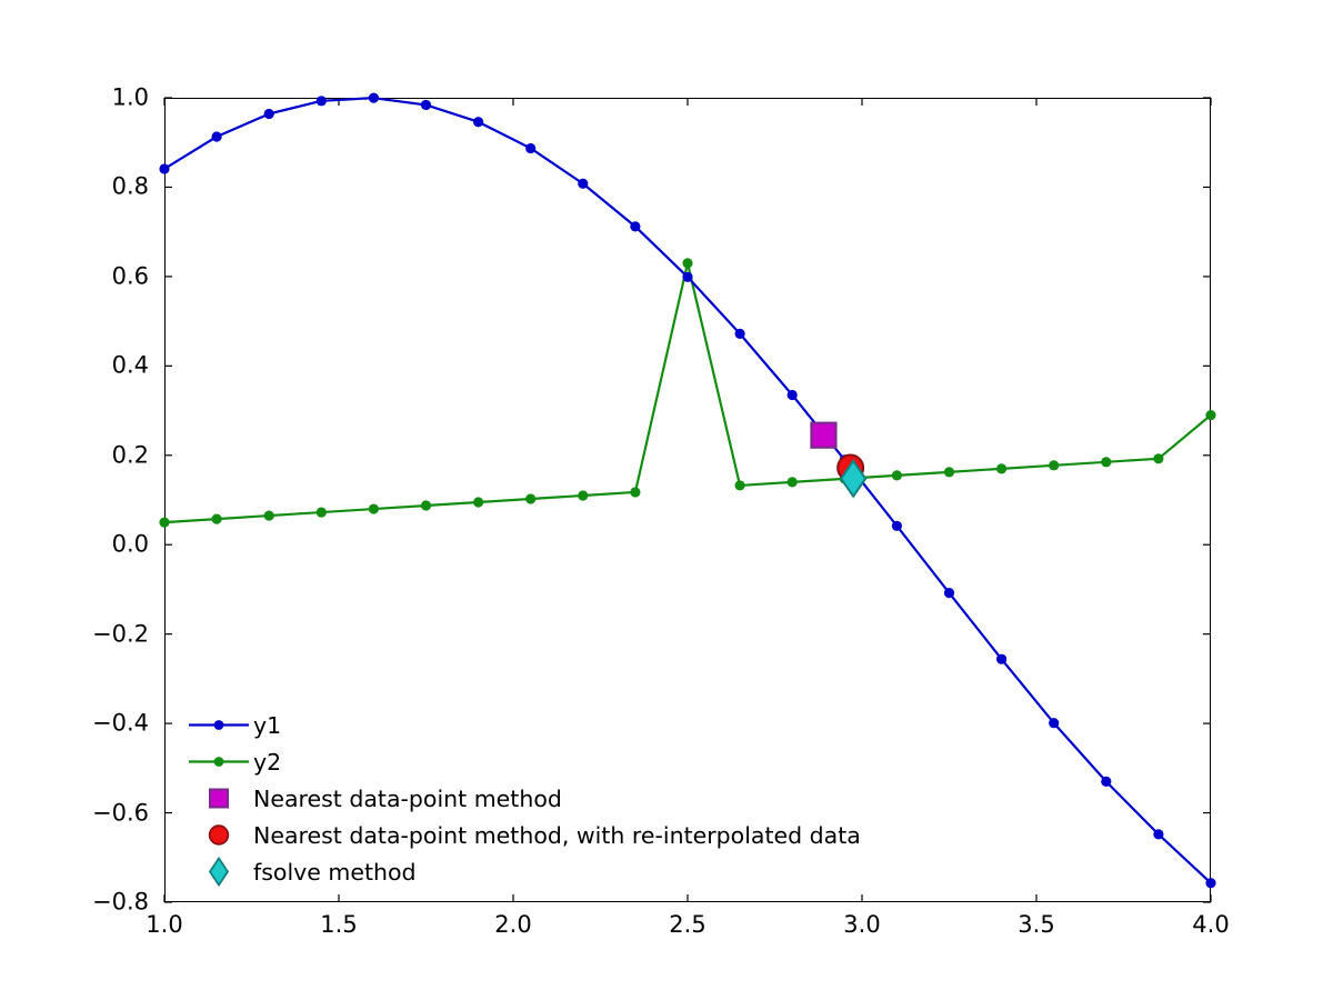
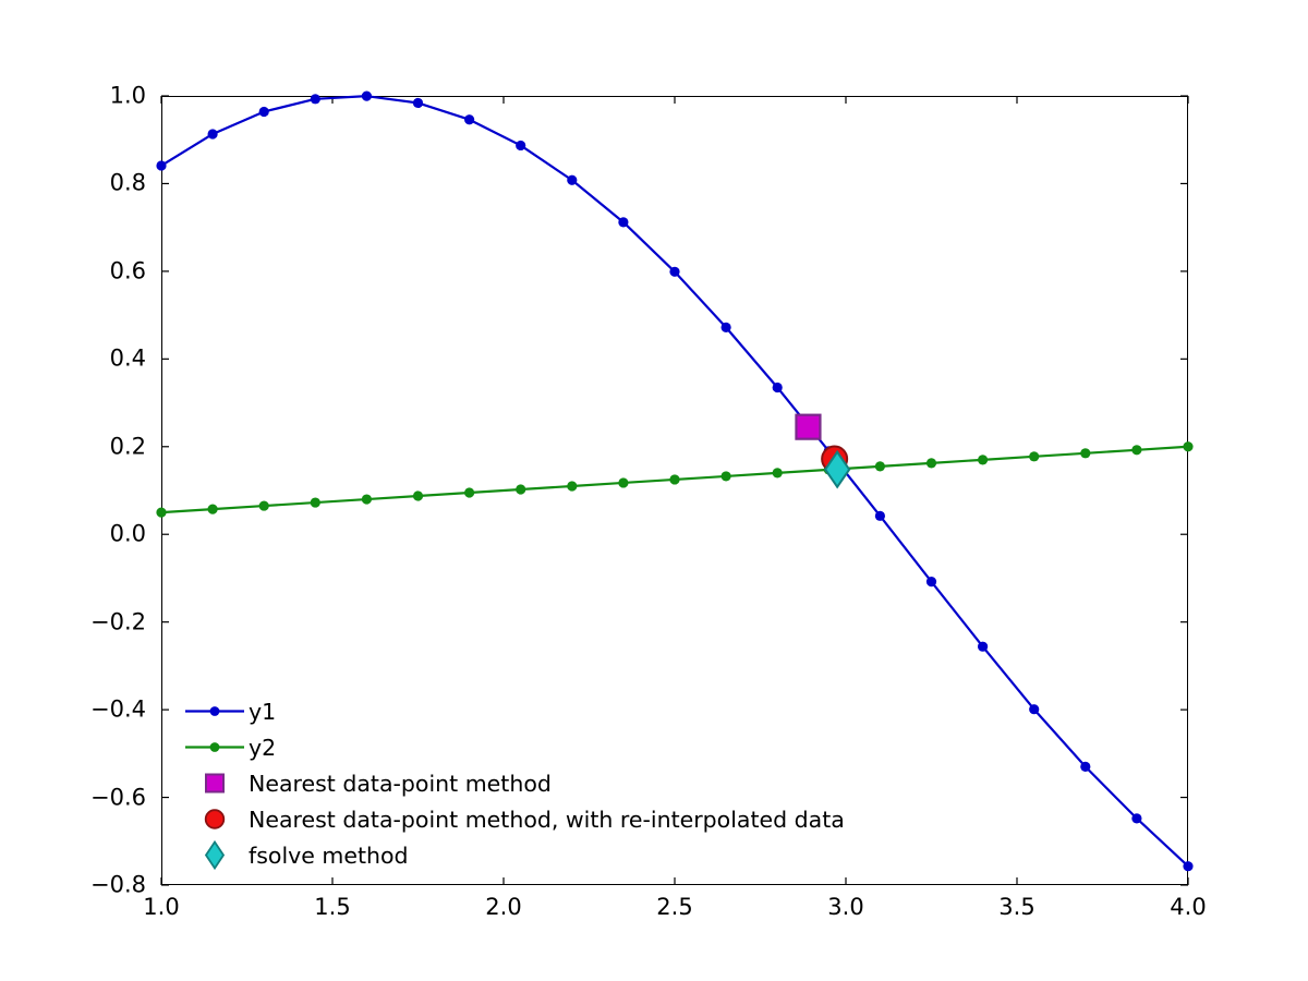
y2/2.5: 0.63 -> 0.12
y2/4.0: 0.29 -> 0.20
